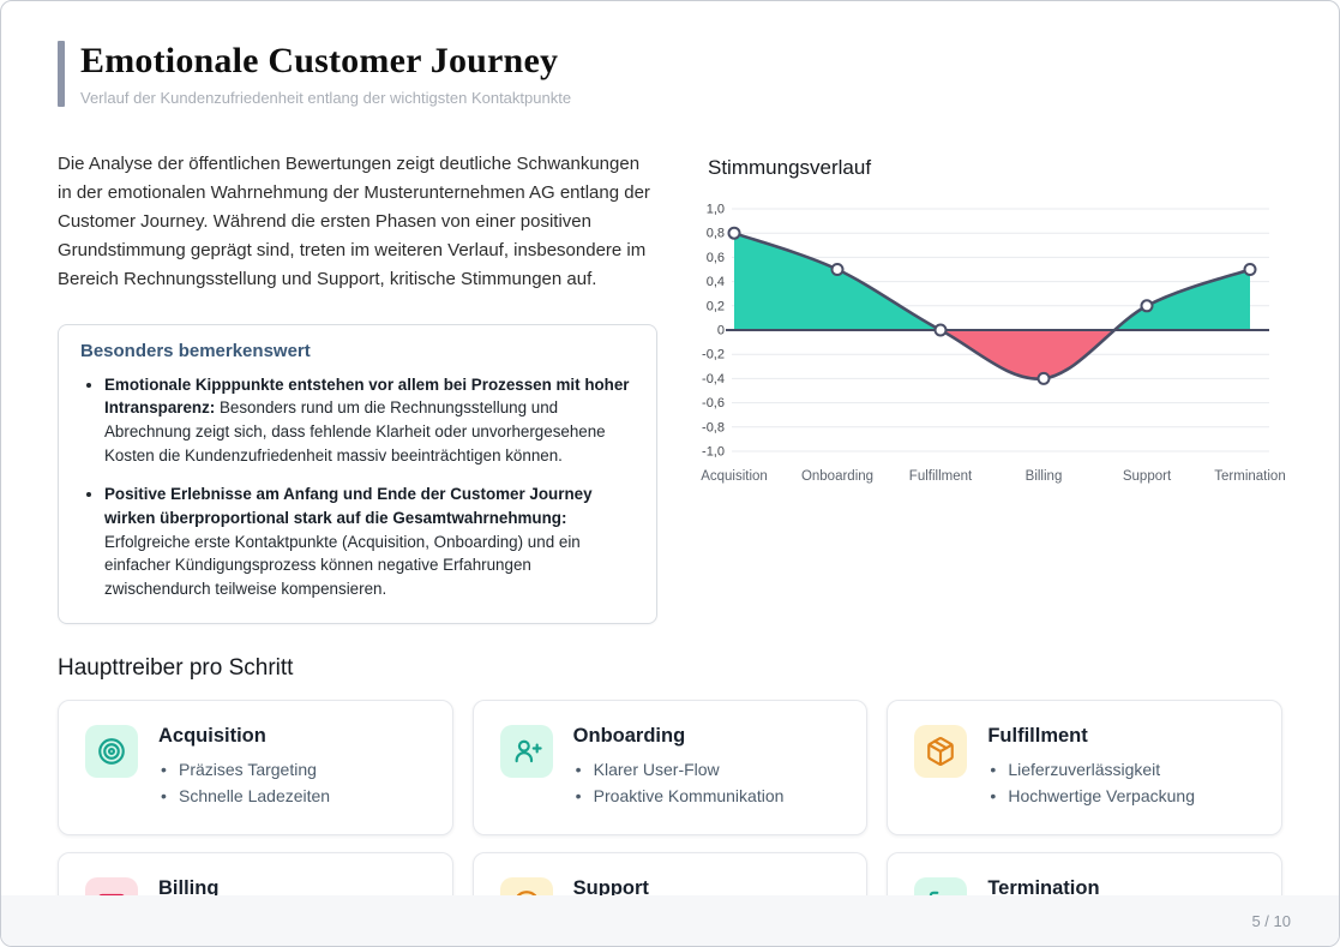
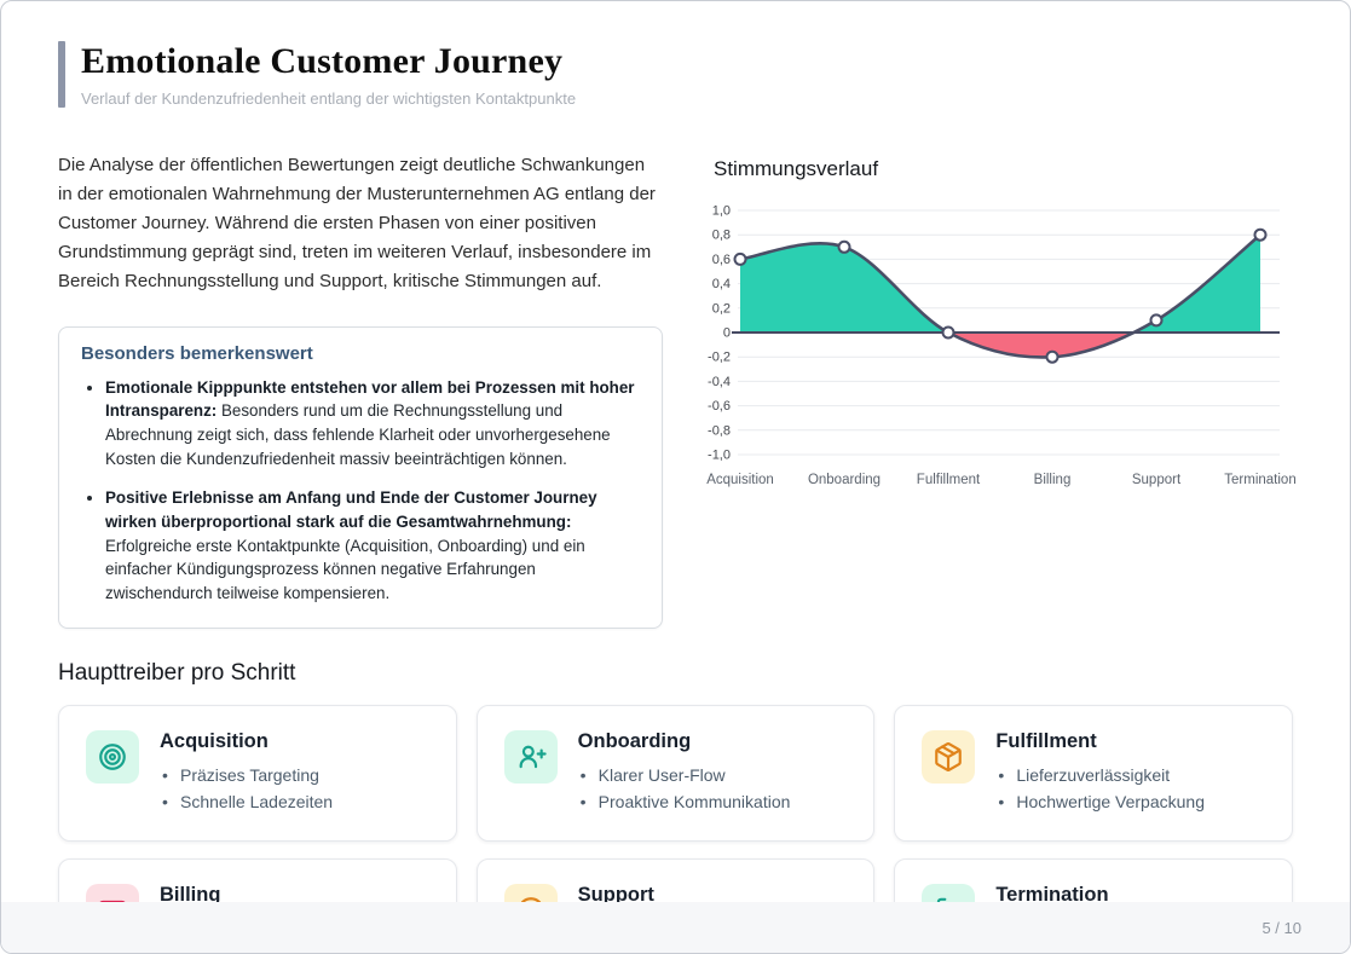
Acquisition: 0,8 -> 0,6
Onboarding: 0,5 -> 0,7
Billing: -0,4 -> -0,2
Support: 0,2 -> 0,1
Termination: 0,5 -> 0,8
